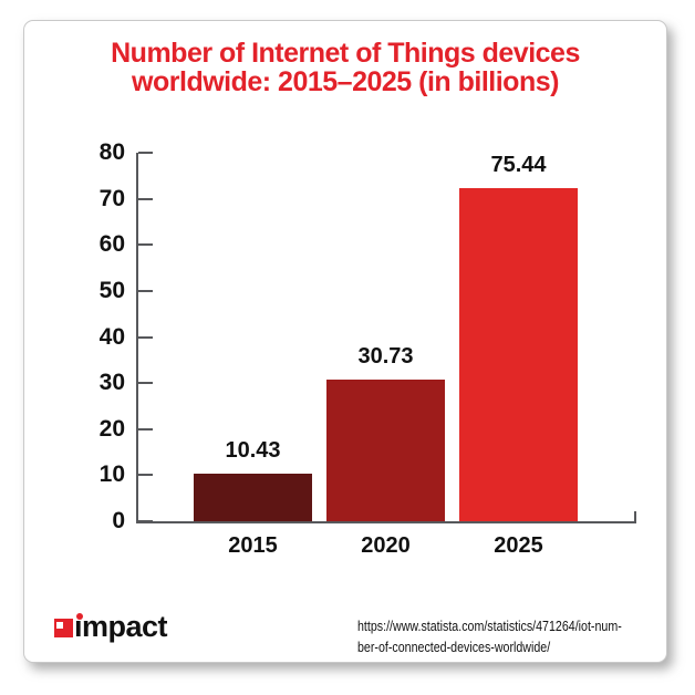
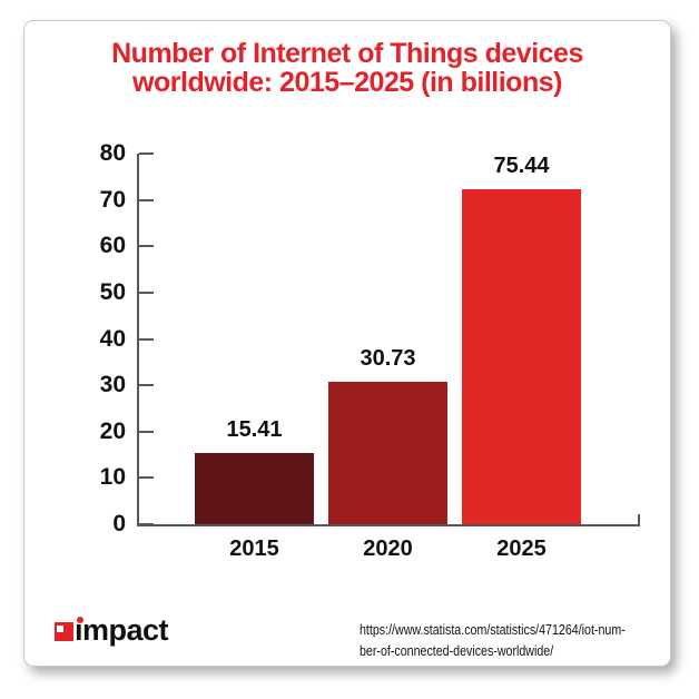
2015: 10.43 -> 15.41
